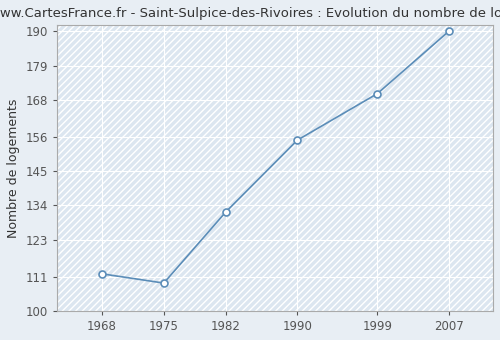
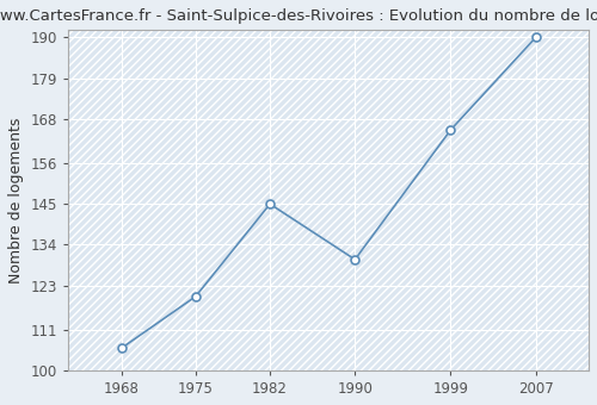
1968: 112 -> 106
1975: 109 -> 120
1982: 132 -> 145
1990: 155 -> 130
1999: 170 -> 165
